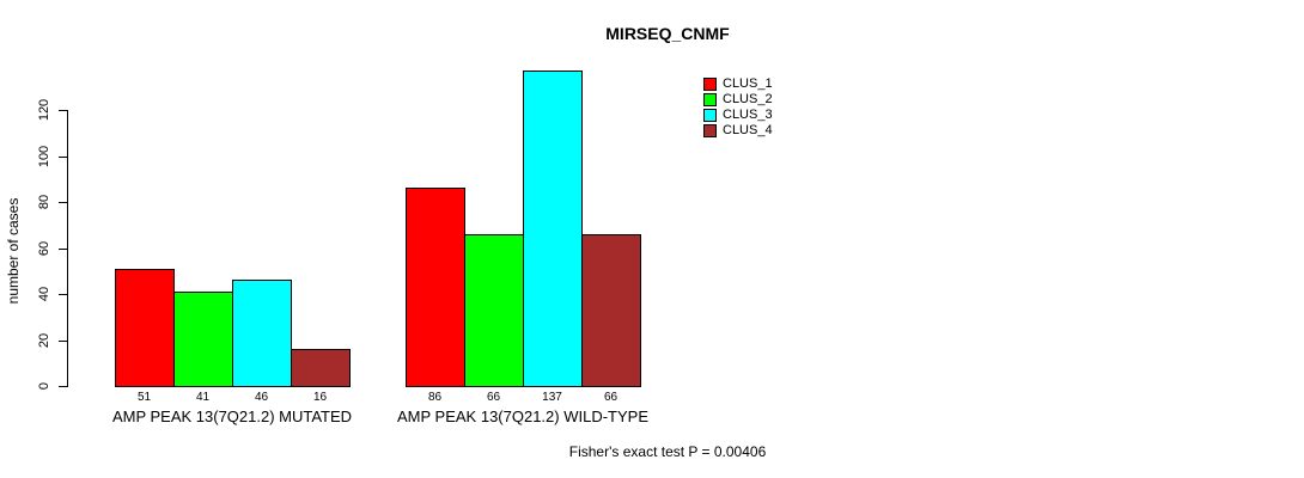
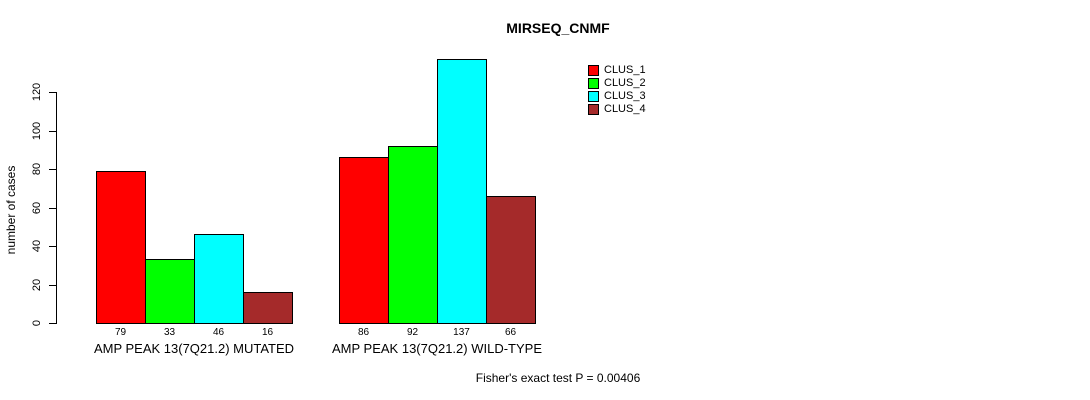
CLUS_1/AMP PEAK 13(7Q21.2) MUTATED: 51 -> 79
CLUS_2/AMP PEAK 13(7Q21.2) MUTATED: 41 -> 33
CLUS_2/AMP PEAK 13(7Q21.2) WILD-TYPE: 66 -> 92
